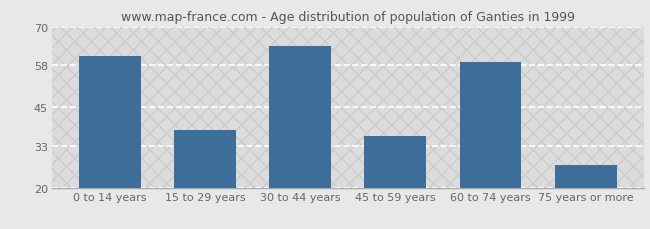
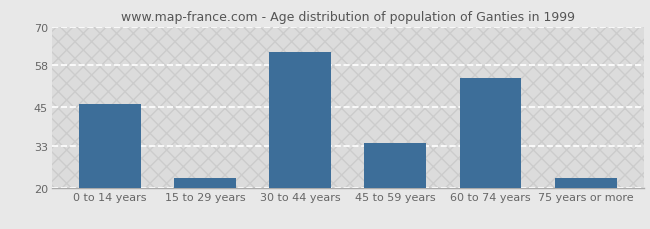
0 to 14 years: 61 -> 46
15 to 29 years: 38 -> 23
30 to 44 years: 64 -> 62
45 to 59 years: 36 -> 34
60 to 74 years: 59 -> 54
75 years or more: 27 -> 23
